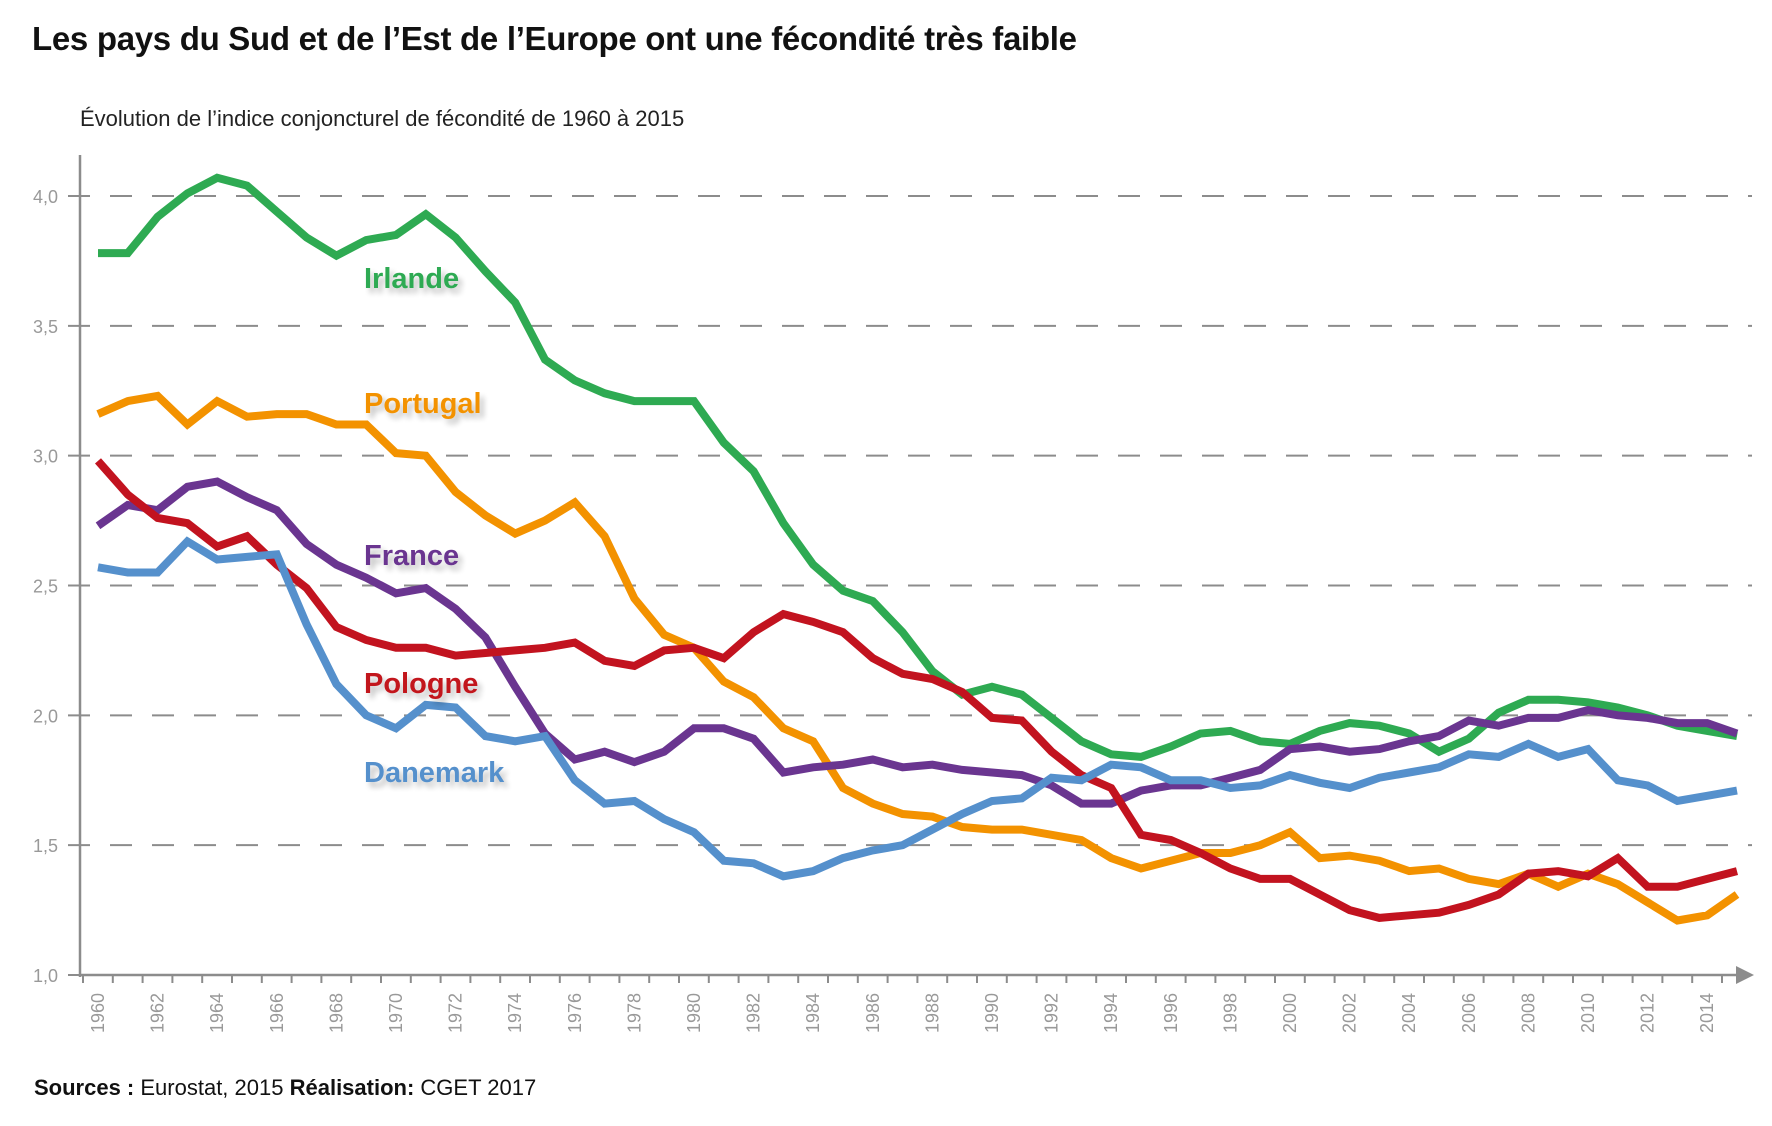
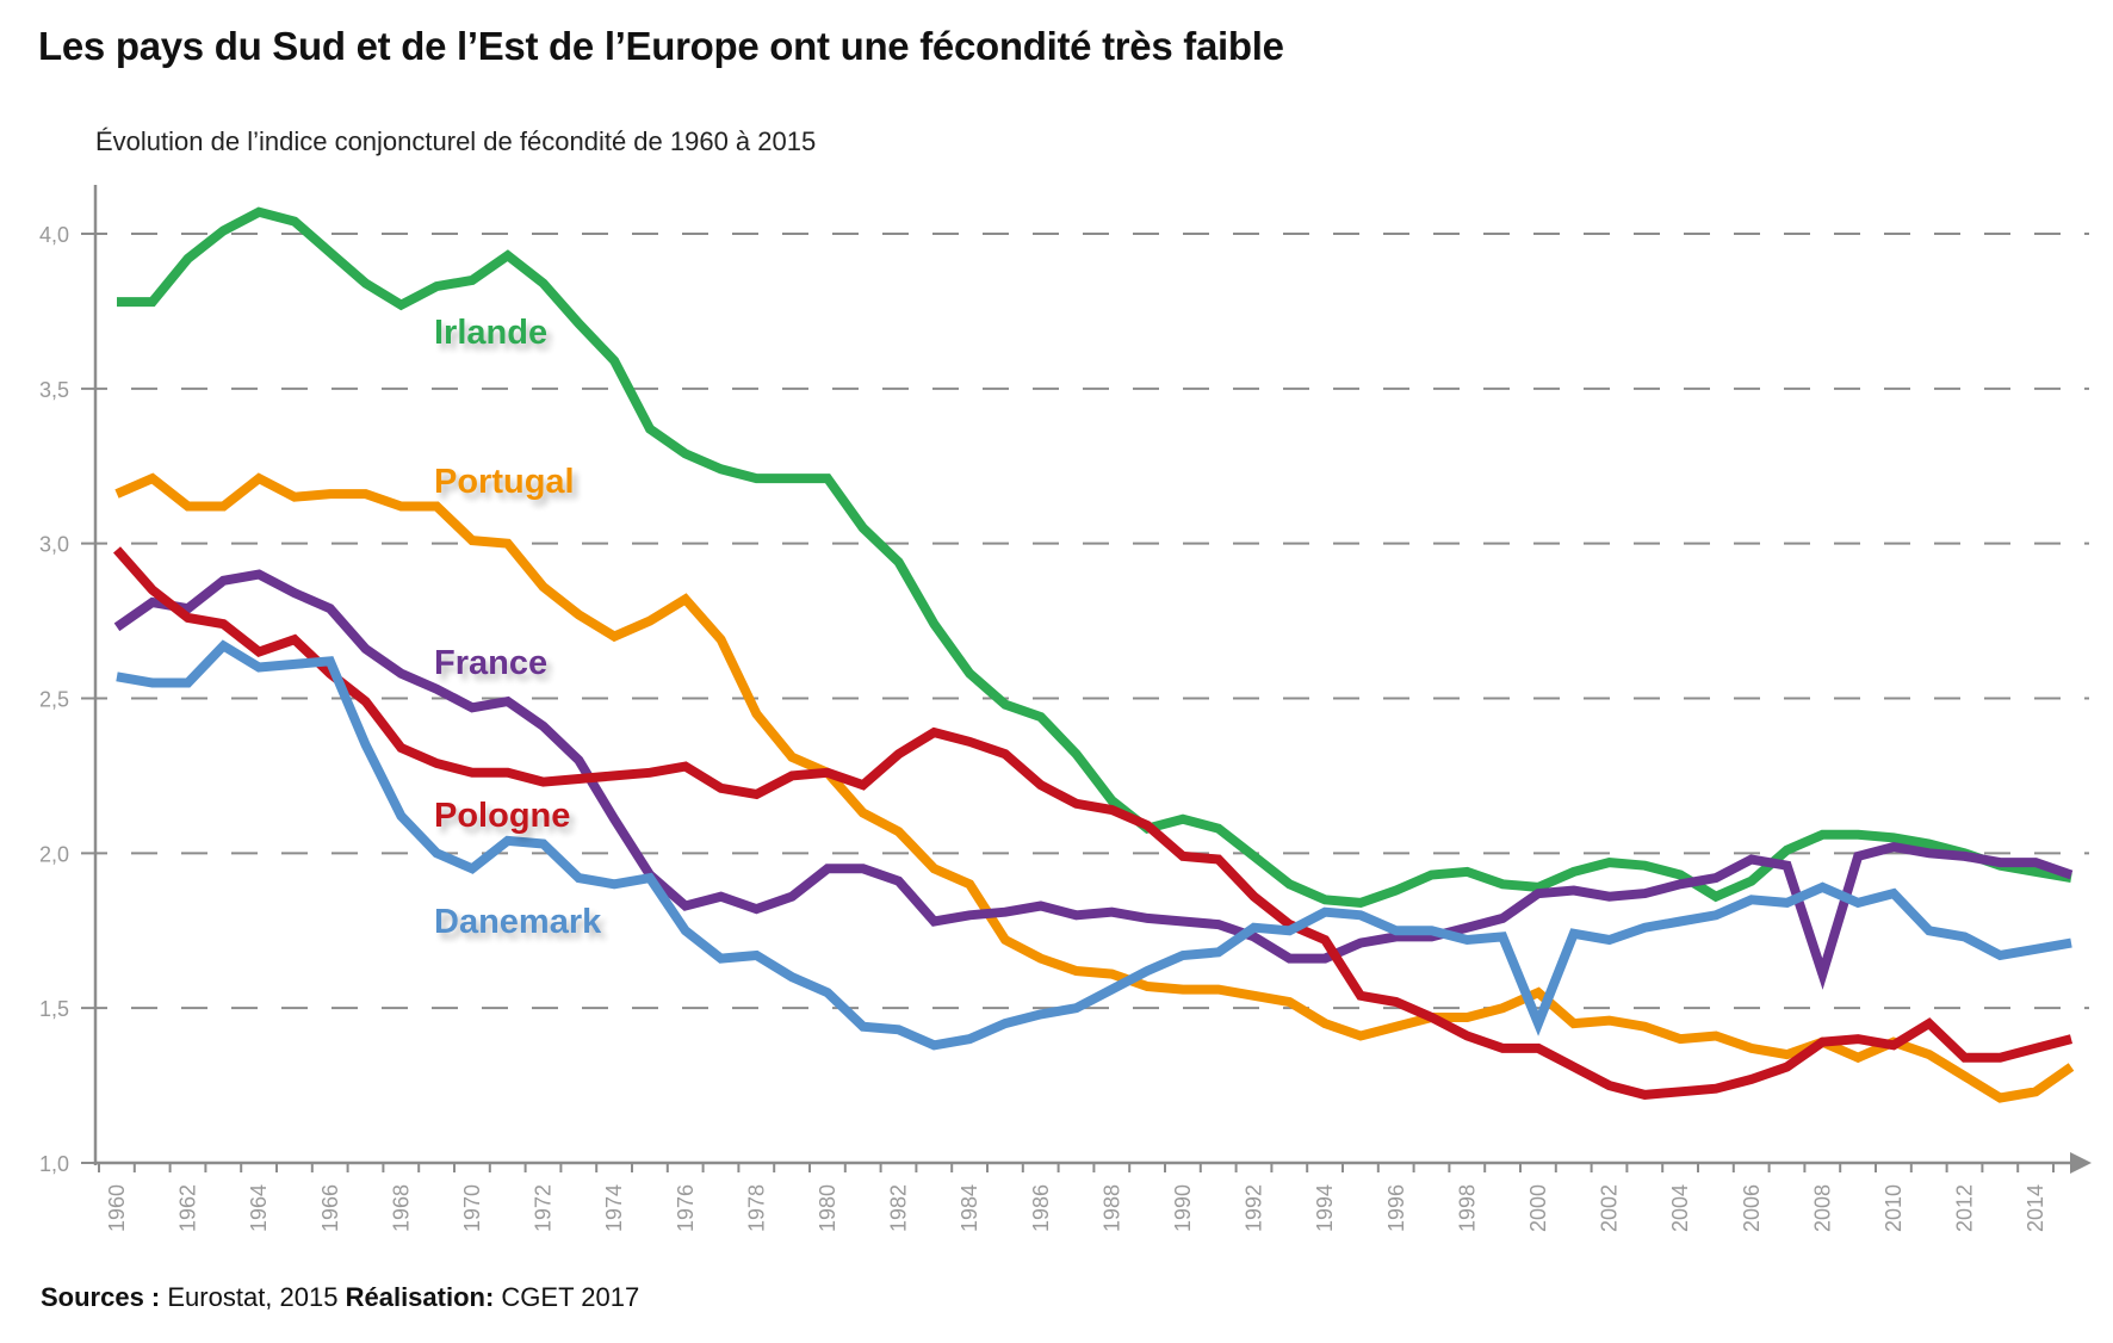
Portugal/1962: 3,23 -> 3,12
Danemark/2000: 1,77 -> 1,45
France/2008: 1,99 -> 1,61
